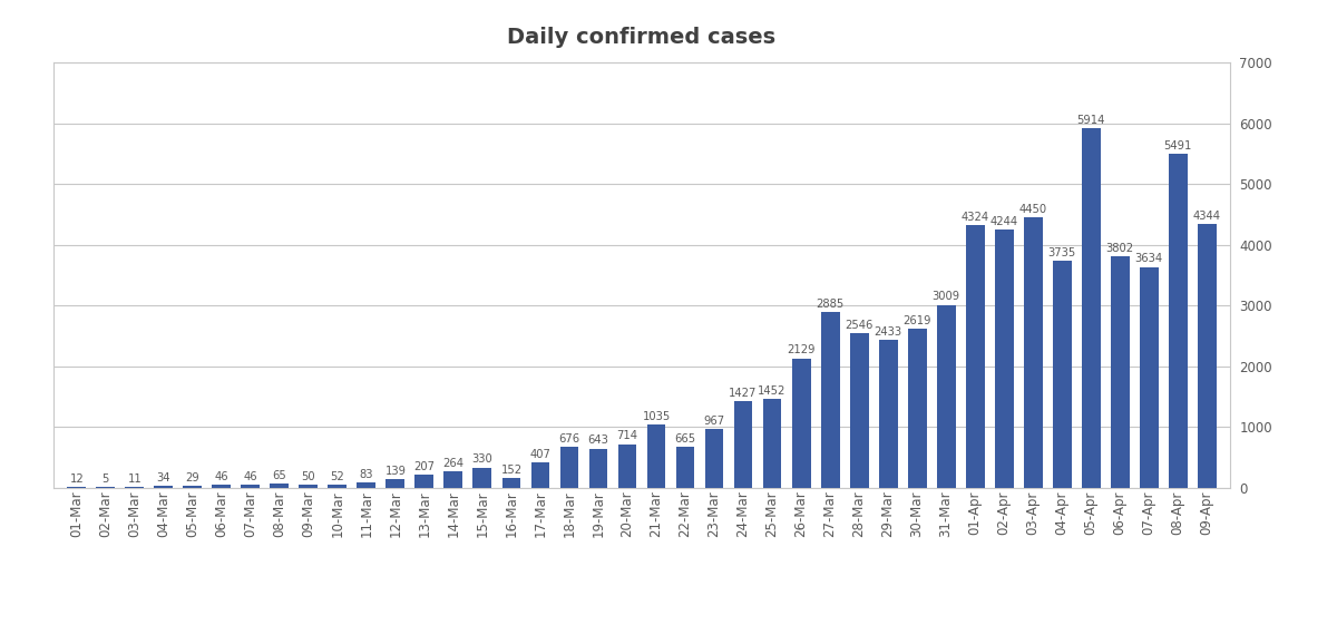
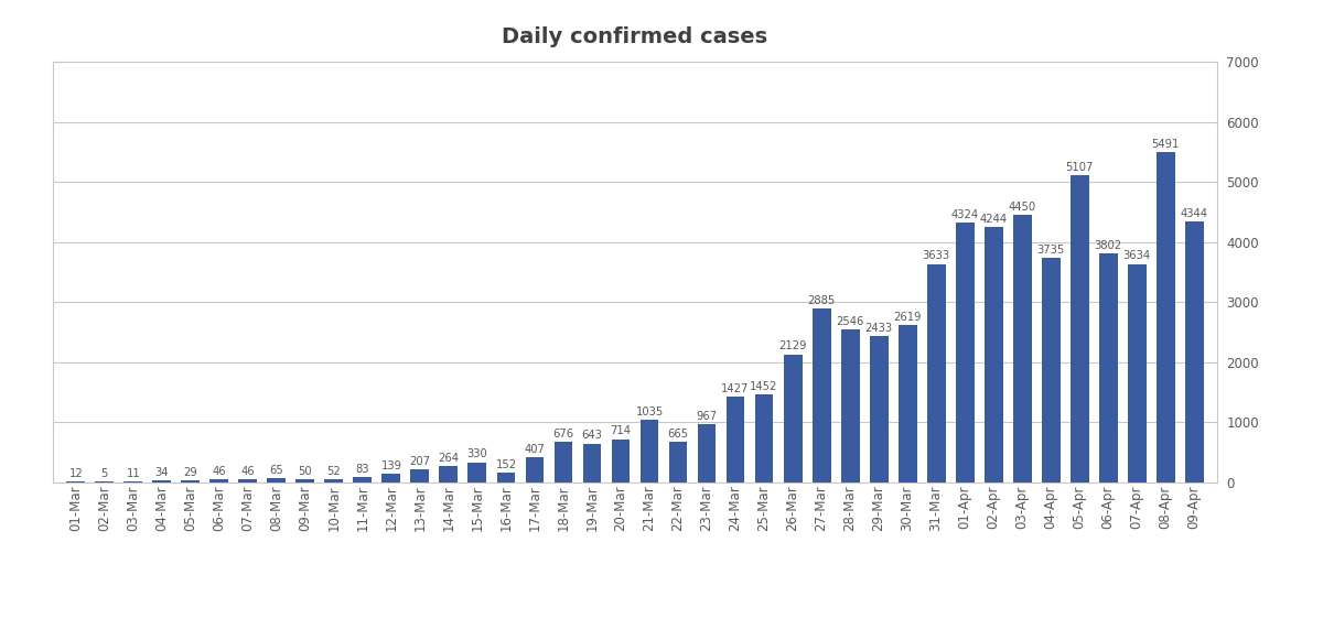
31-Mar: 3009 -> 3633
05-Apr: 5914 -> 5107
